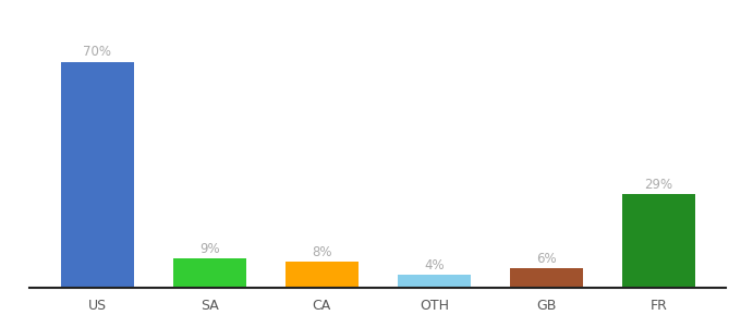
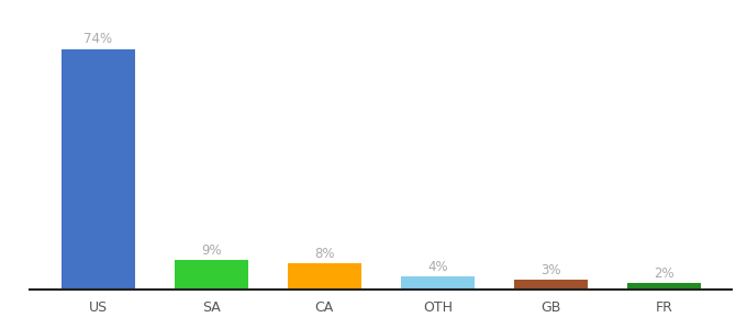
US: 70% -> 74%
GB: 6% -> 3%
FR: 29% -> 2%
